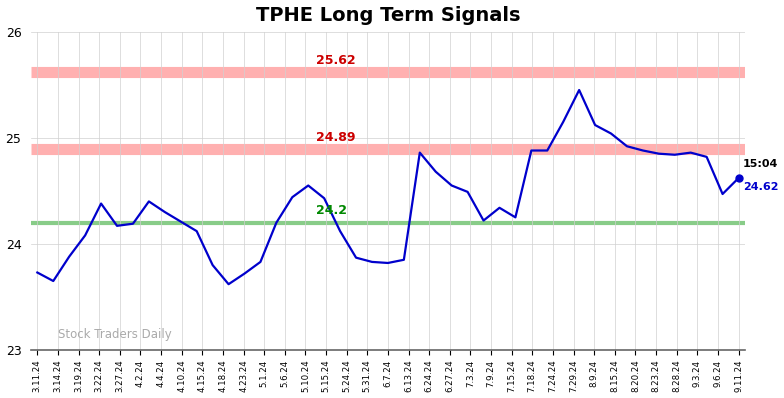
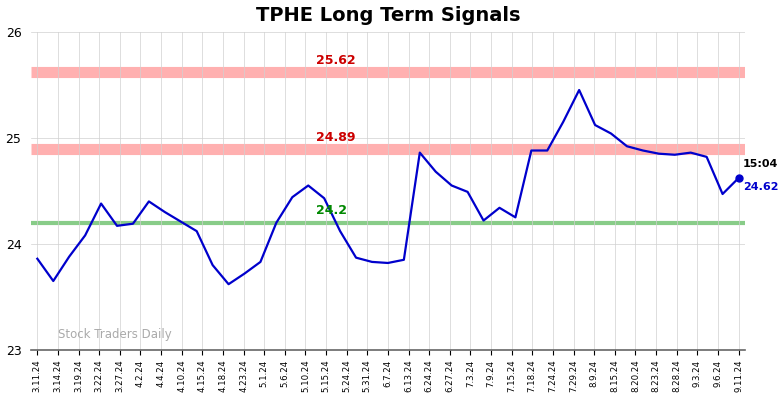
3.11.24: 23.73 -> 23.86
